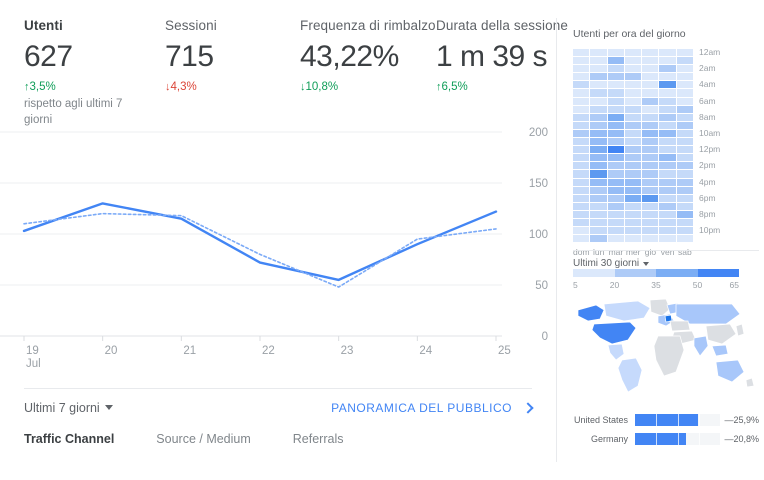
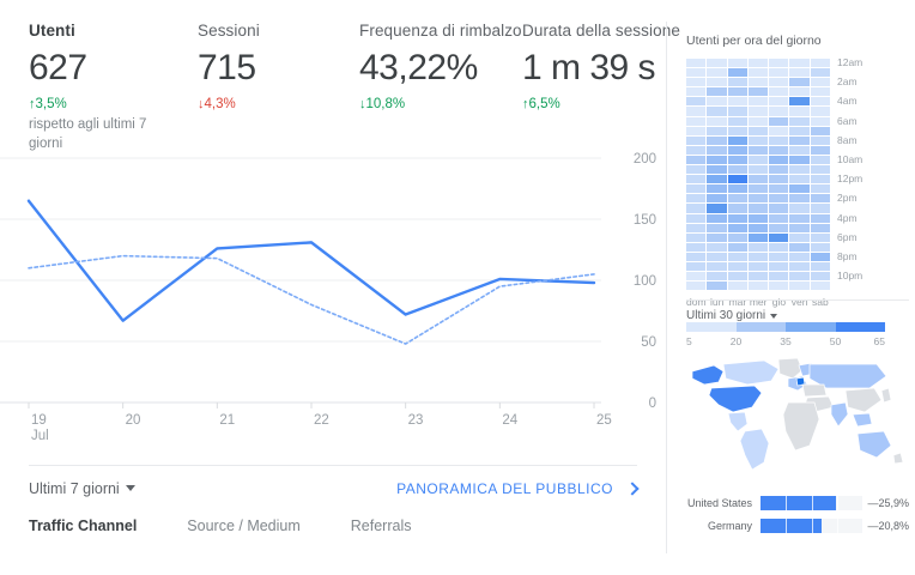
Utenti/19: 103 -> 165
Utenti/20: 130 -> 67
Utenti/21: 115 -> 126
Utenti/22: 72 -> 131
Utenti/23: 55 -> 72
Utenti/24: 90 -> 101
Utenti/25: 122 -> 98
